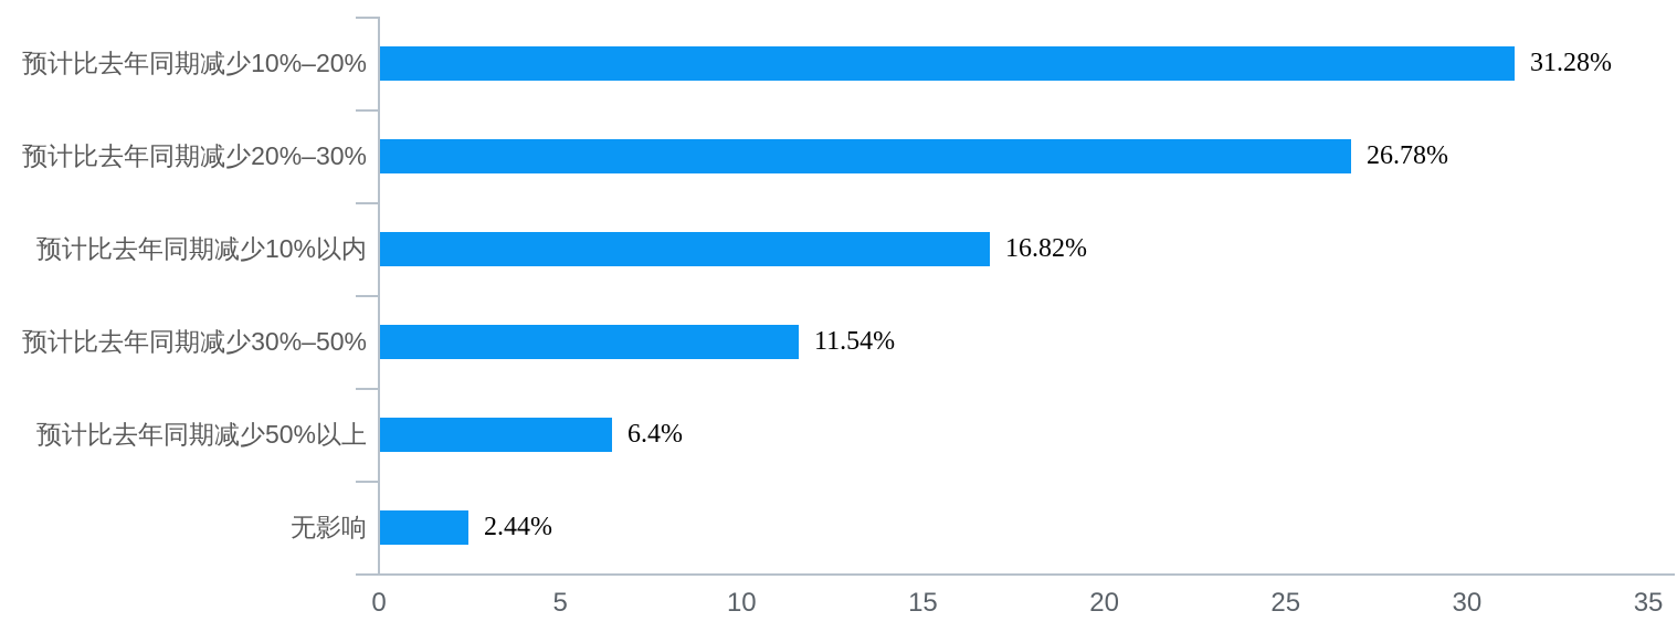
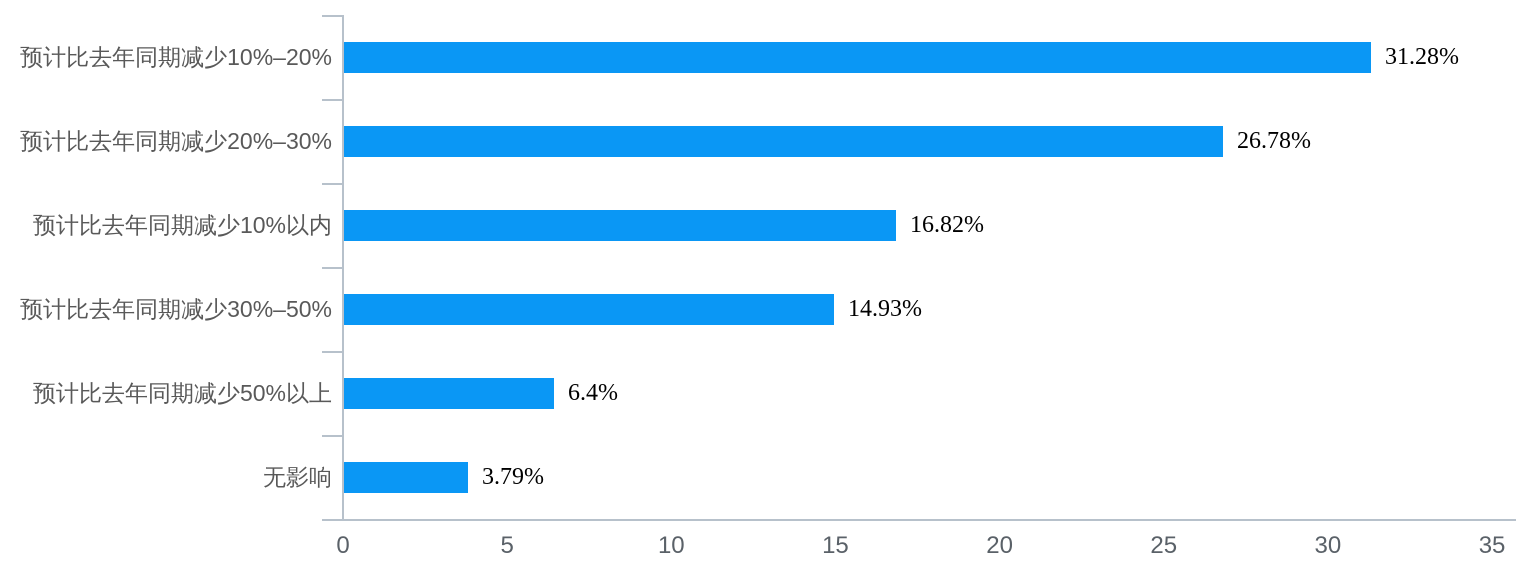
预计比去年同期减少30%–50%: 11.54% -> 14.93%
无影响: 2.44% -> 3.79%
